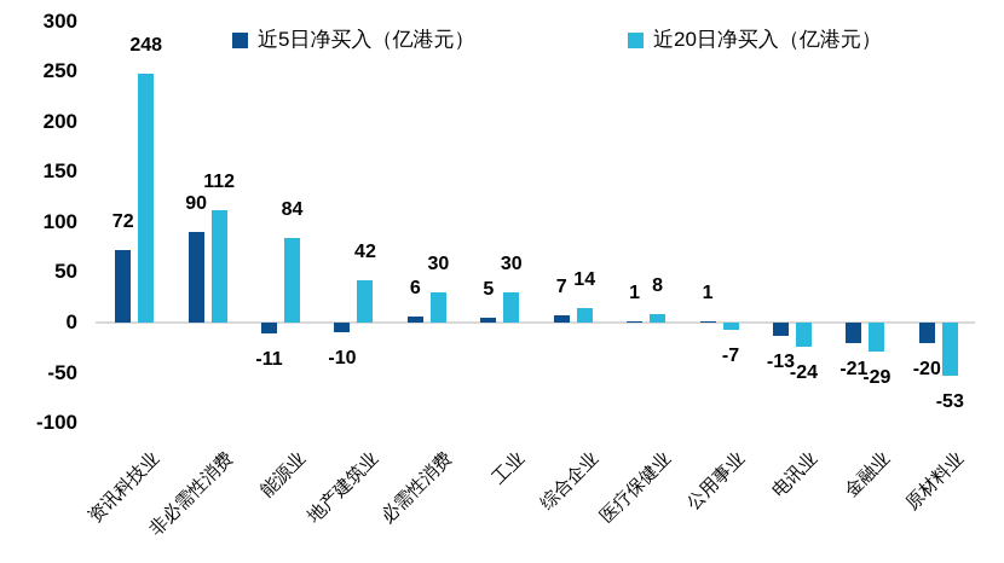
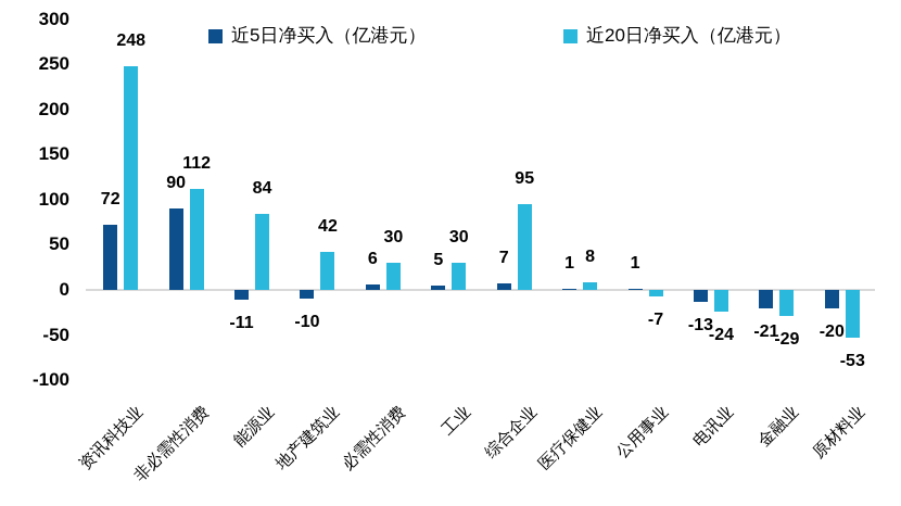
近20日净买入（亿港元）/综合企业: 14 -> 95
